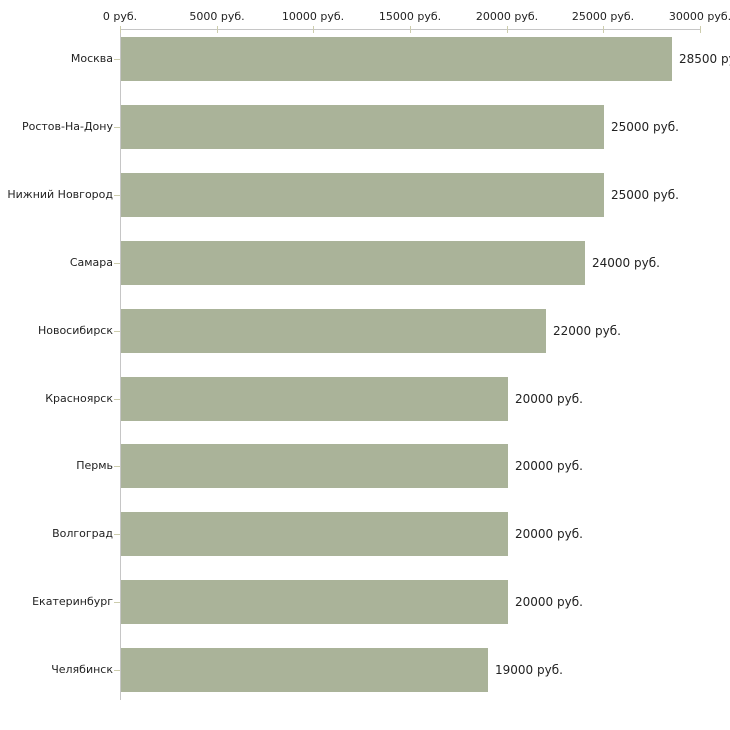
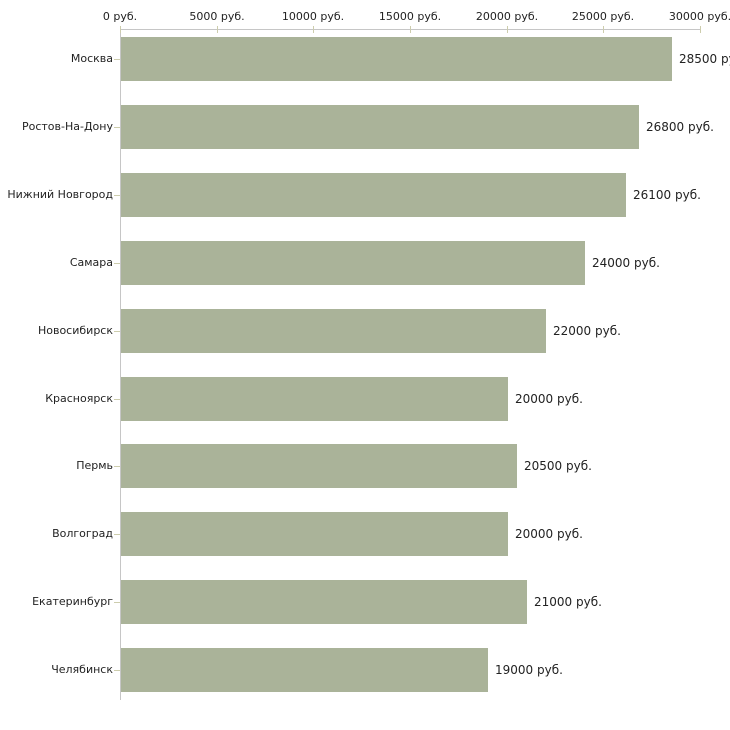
Ростов-На-Дону: 25000 -> 26800
Нижний Новгород: 25000 -> 26100
Пермь: 20000 -> 20500
Екатеринбург: 20000 -> 21000
